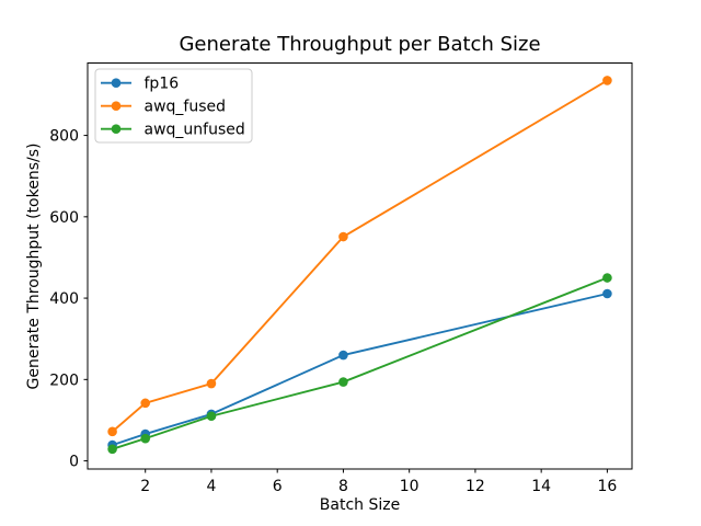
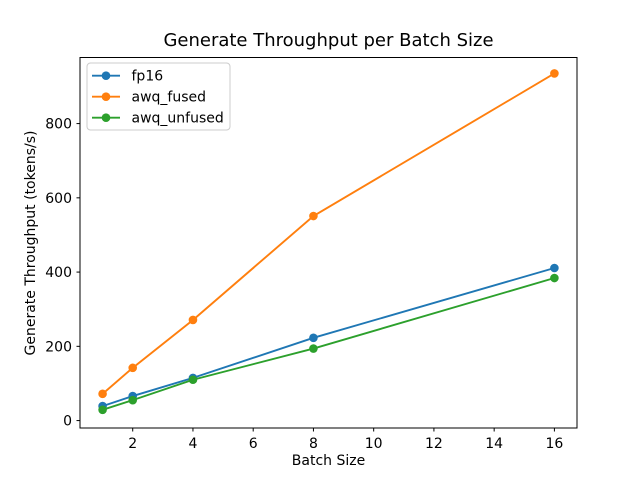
awq_fused/4: 190 -> 270
fp16/8: 260 -> 220
awq_unfused/16: 450 -> 380
